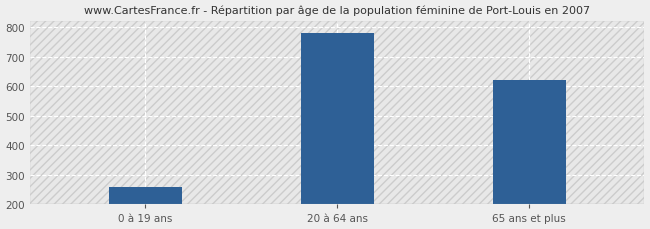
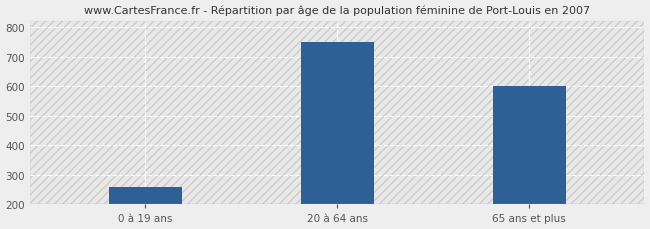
20 à 64 ans: 780 -> 751
65 ans et plus: 620 -> 600
